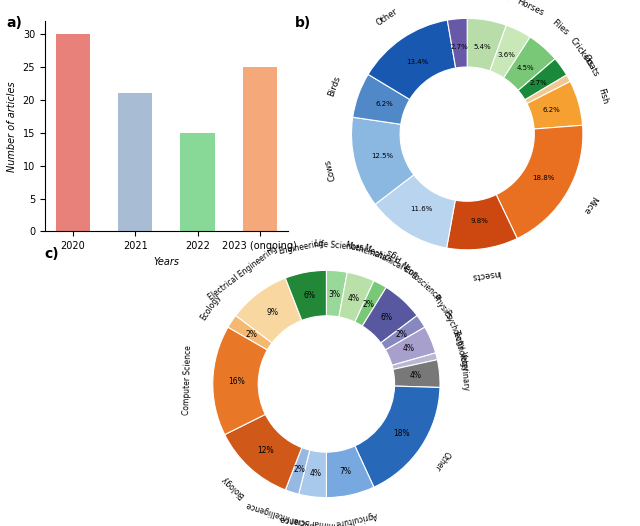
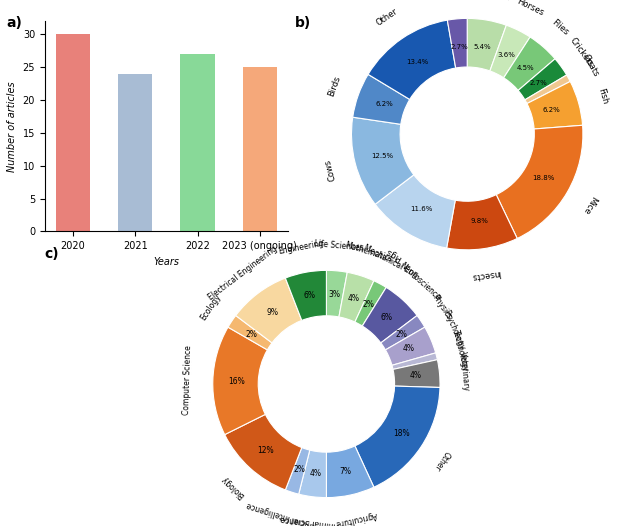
2021: 21 -> 24
2022: 15 -> 27
